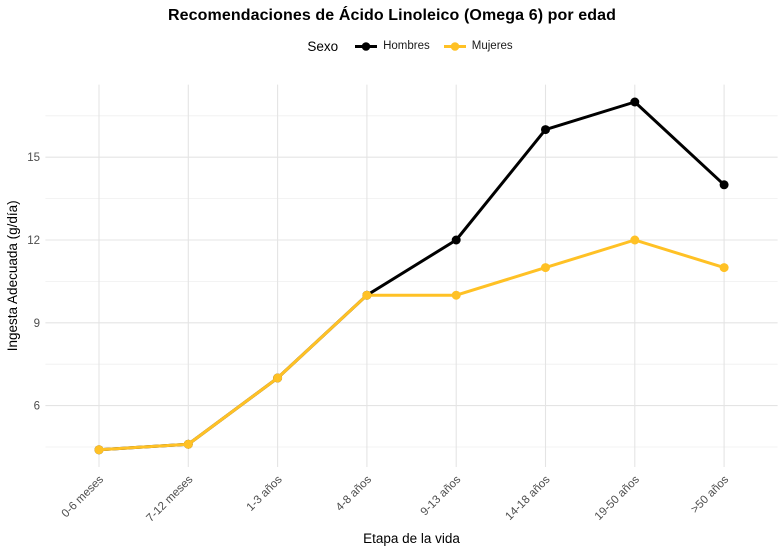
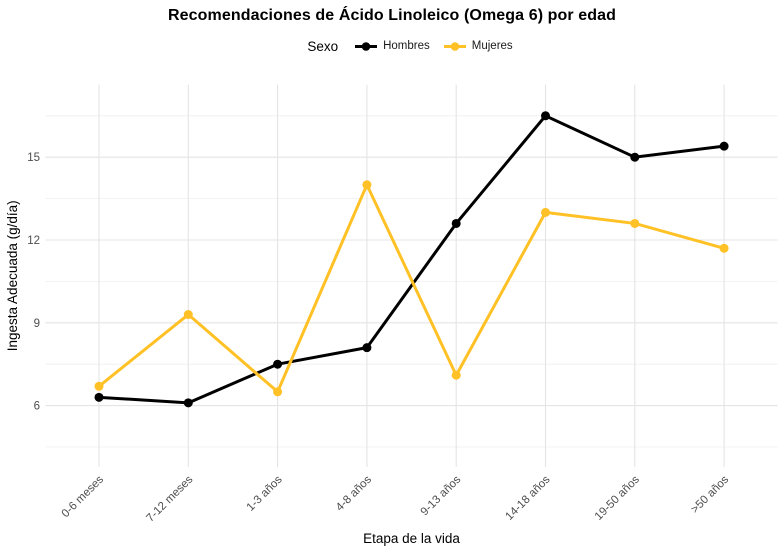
Hombres/0-6 meses: 4.4 -> 6.3
Mujeres/0-6 meses: 4.4 -> 6.7
Hombres/7-12 meses: 4.6 -> 6.1
Mujeres/7-12 meses: 4.6 -> 9.3
Hombres/1-3 años: 7.0 -> 7.5
Mujeres/1-3 años: 7.0 -> 6.5
Hombres/4-8 años: 10.0 -> 8.1
Mujeres/4-8 años: 10.0 -> 14.0
Hombres/9-13 años: 12.0 -> 12.6
Mujeres/9-13 años: 10.0 -> 7.1
Hombres/14-18 años: 16.0 -> 16.5
Mujeres/14-18 años: 11.0 -> 13.0
Hombres/19-50 años: 17.0 -> 15.0
Mujeres/19-50 años: 12.0 -> 12.6
Hombres/>50 años: 14.0 -> 15.4
Mujeres/>50 años: 11.0 -> 11.7
